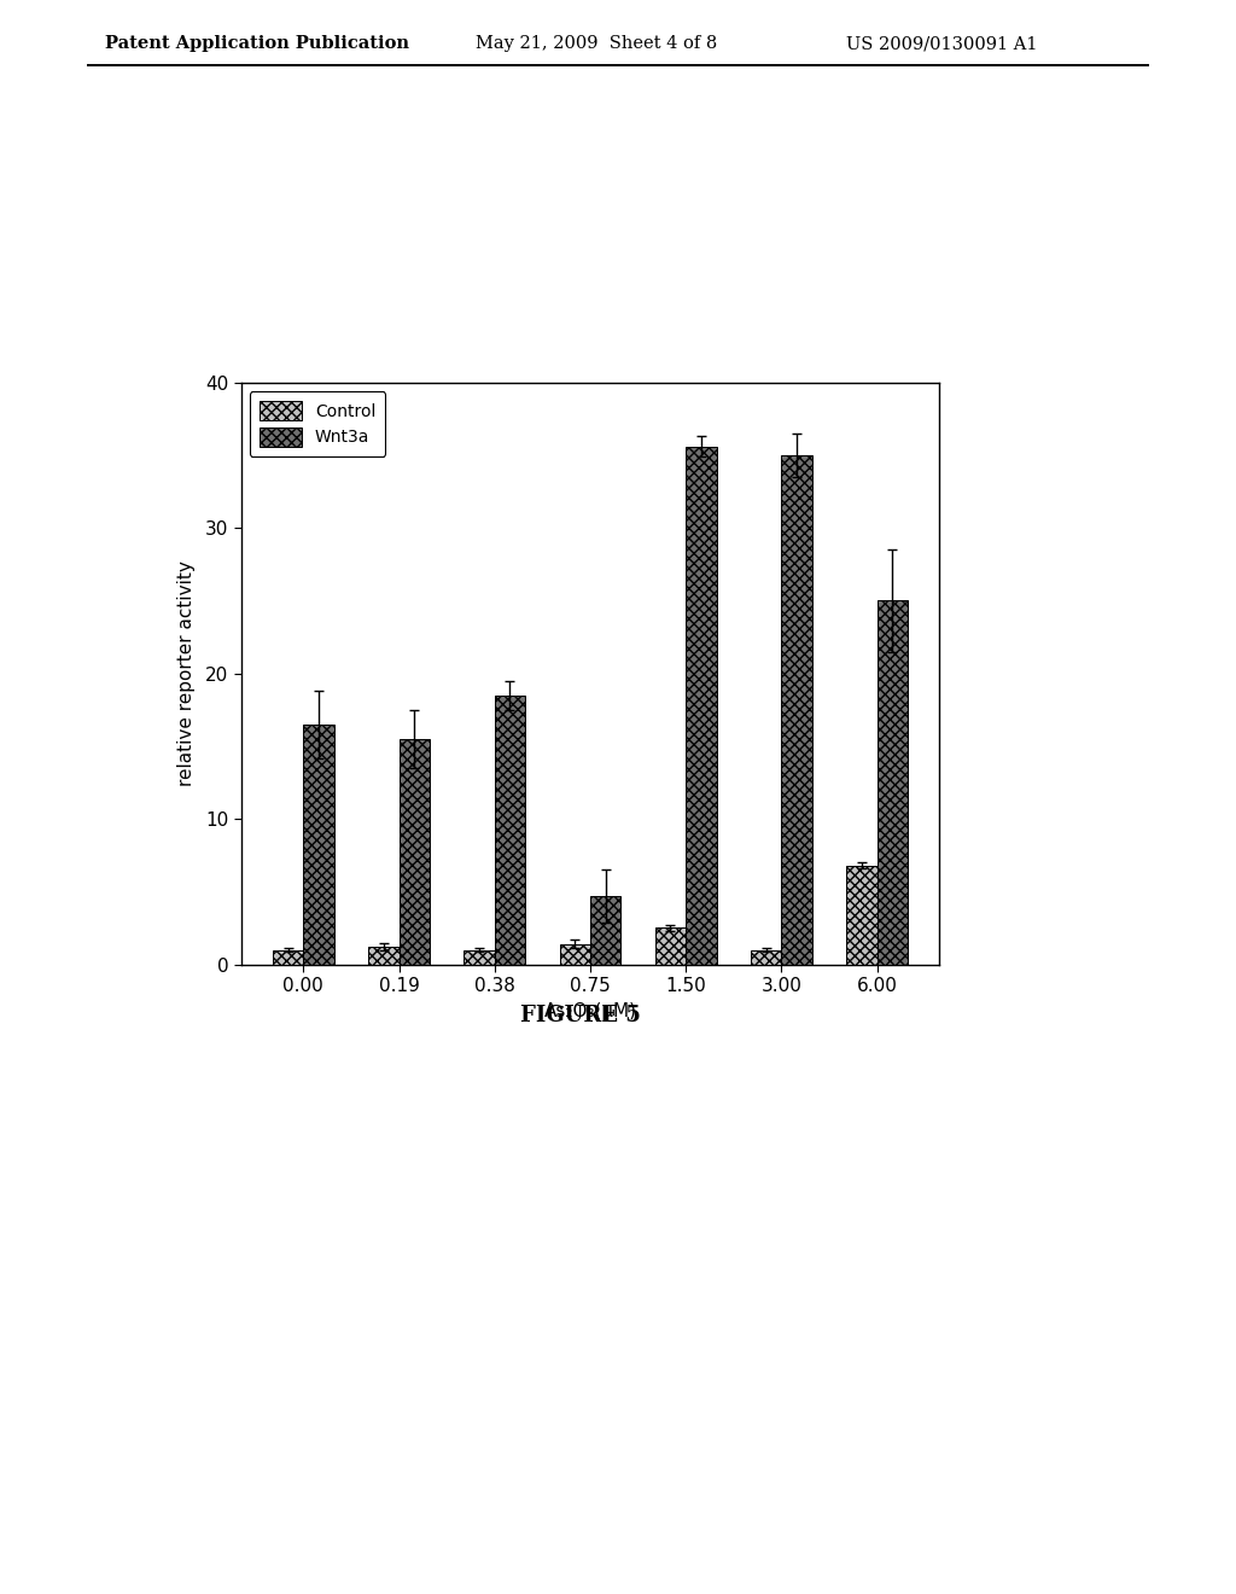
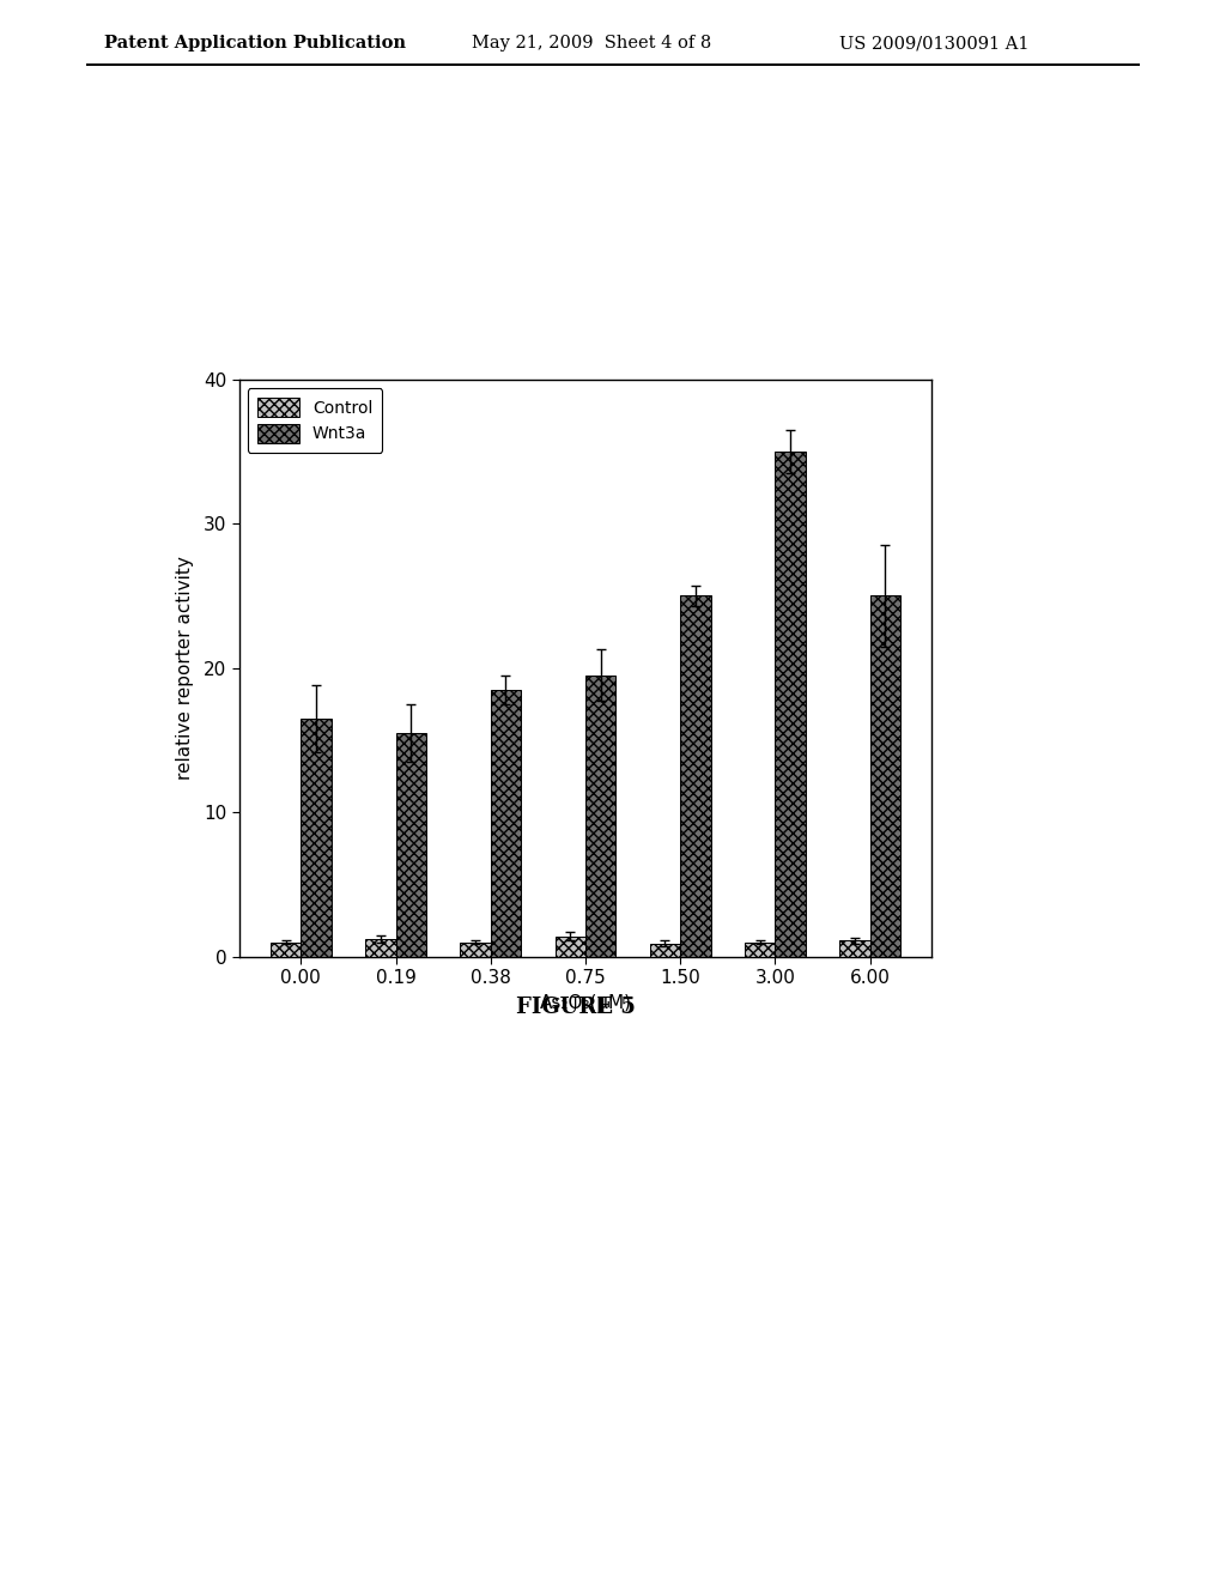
Wnt3a/0.75: 4.7 -> 19.5
Control/1.50: 2.5 -> 0.9
Wnt3a/1.50: 35.6 -> 25.0
Control/6.00: 6.8 -> 1.1
